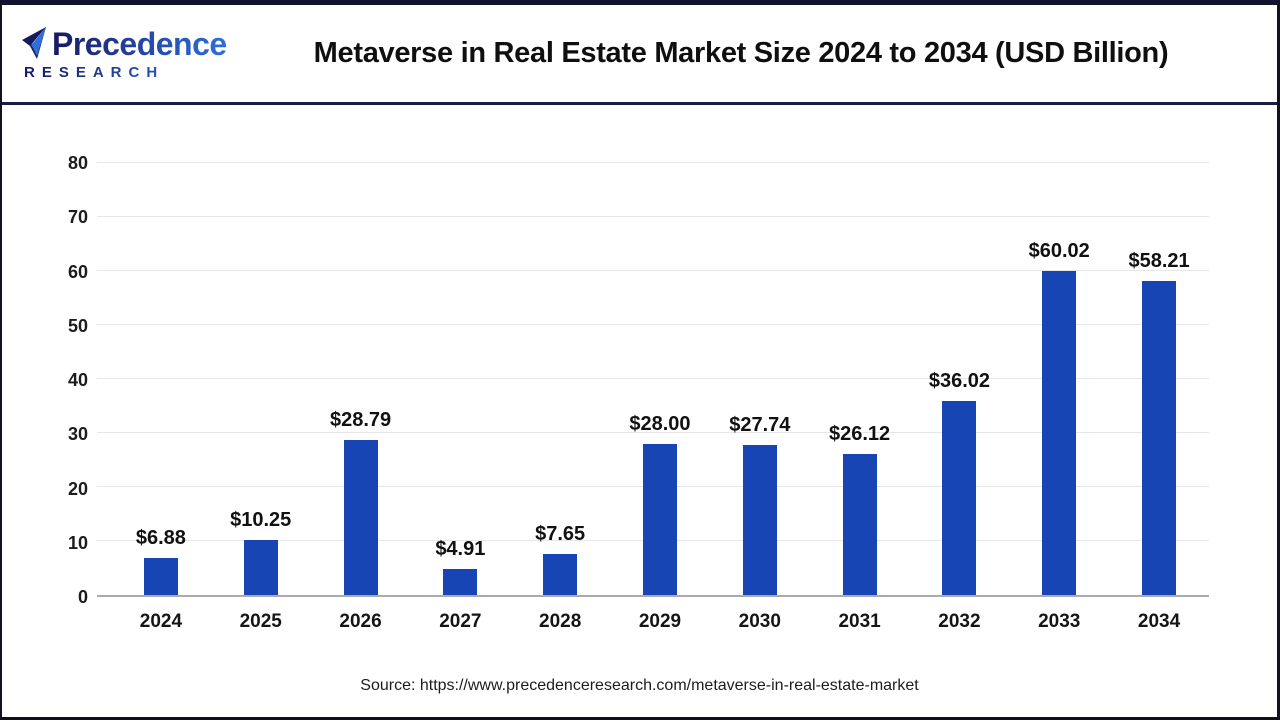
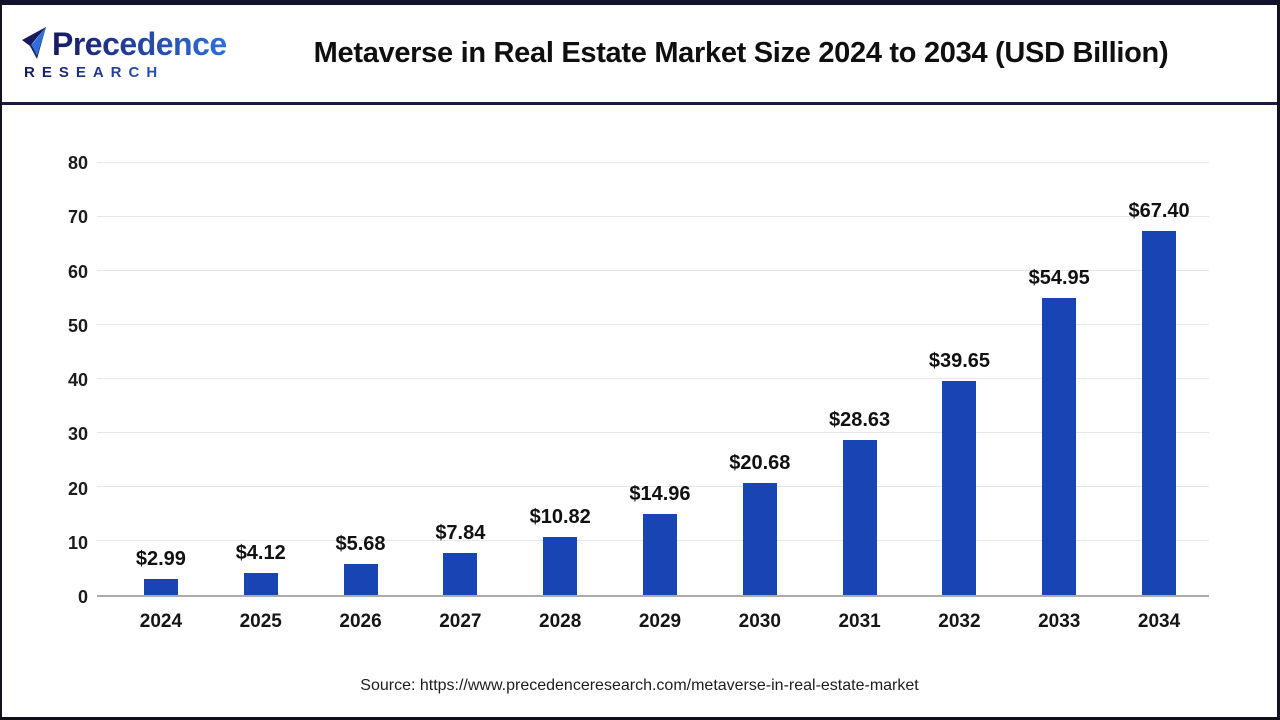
2024: $6.88 -> $2.99
2025: $10.25 -> $4.12
2026: $28.79 -> $5.68
2027: $4.91 -> $7.84
2028: $7.65 -> $10.82
2029: $28.00 -> $14.96
2030: $27.74 -> $20.68
2031: $26.12 -> $28.63
2032: $36.02 -> $39.65
2033: $60.02 -> $54.95
2034: $58.21 -> $67.40
